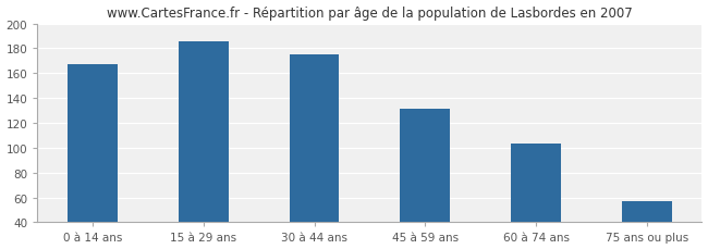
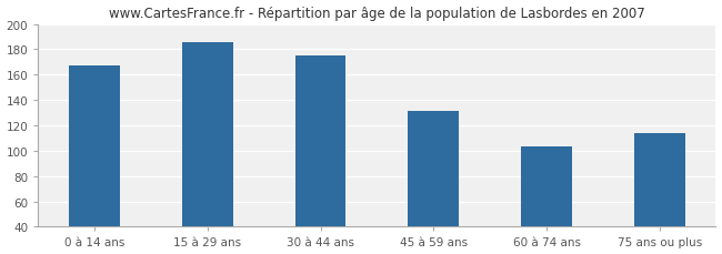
75 ans ou plus: 57 -> 114
